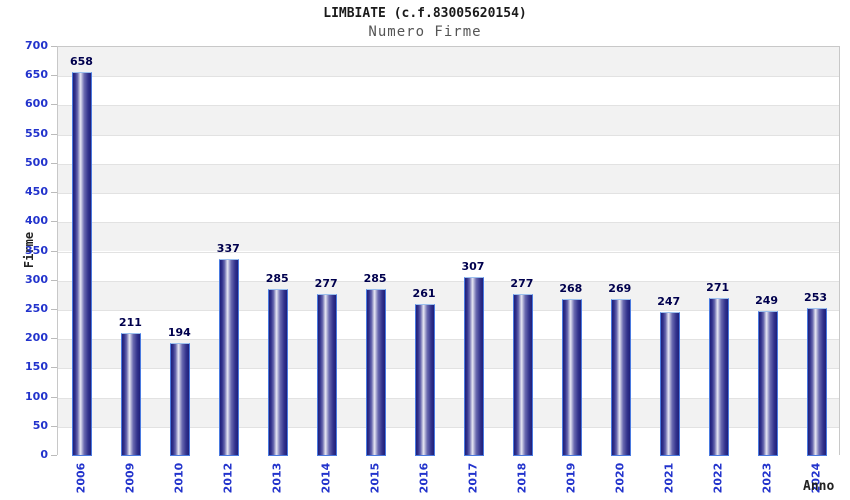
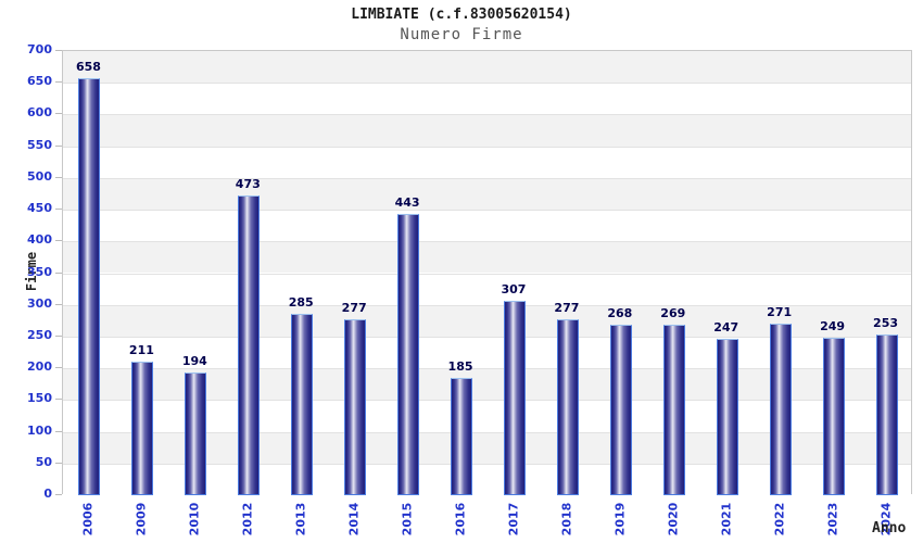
2012: 337 -> 473
2015: 285 -> 443
2016: 261 -> 185
